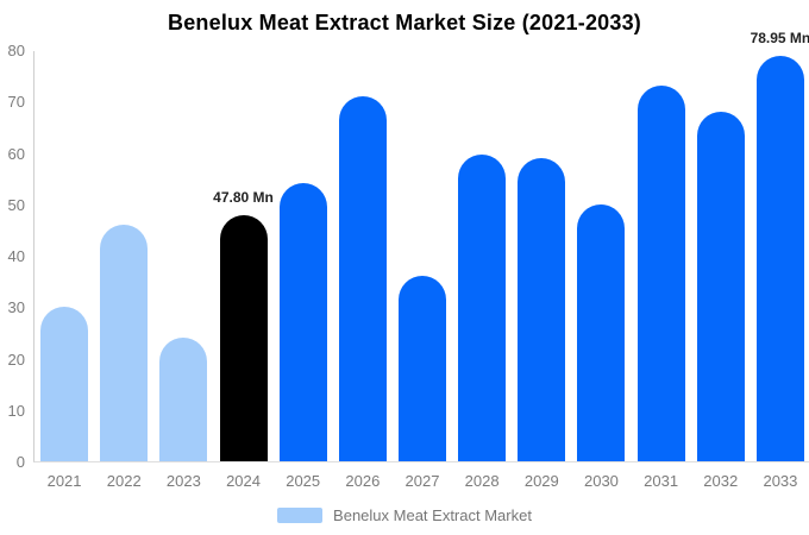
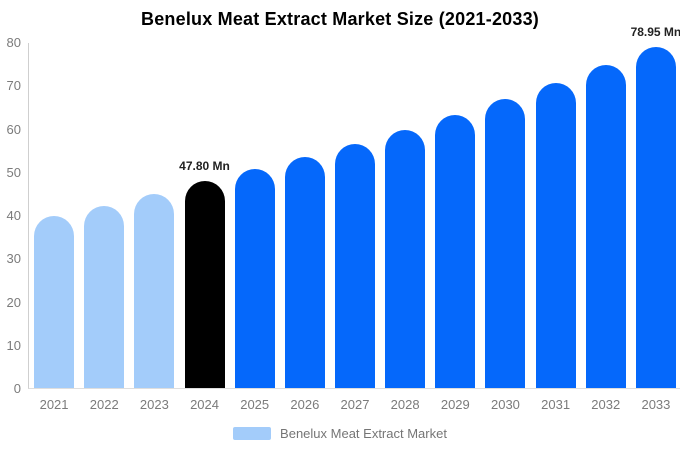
2021: 30 -> 40
2022: 46 -> 42
2023: 24 -> 45
2025: 54 -> 51
2026: 71 -> 53
2027: 36 -> 56
2029: 59 -> 63
2030: 50 -> 67
2031: 73 -> 71
2032: 68 -> 75
